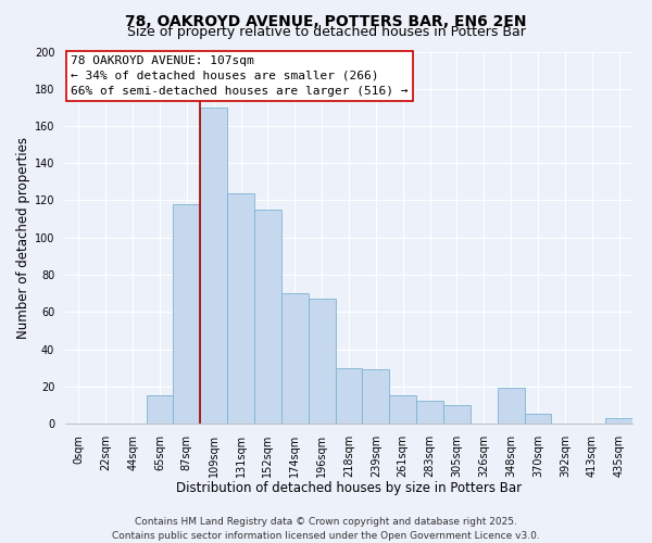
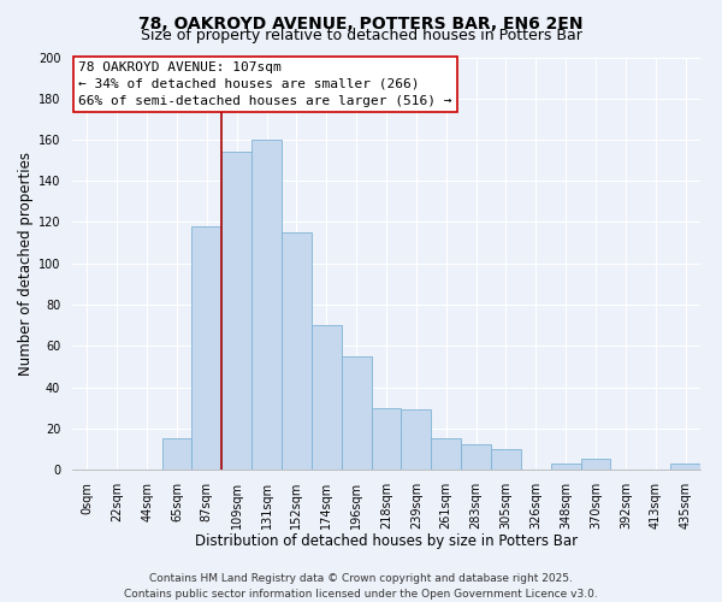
109sqm: 170 -> 154
131sqm: 124 -> 160
196sqm: 67 -> 55
348sqm: 19 -> 3
